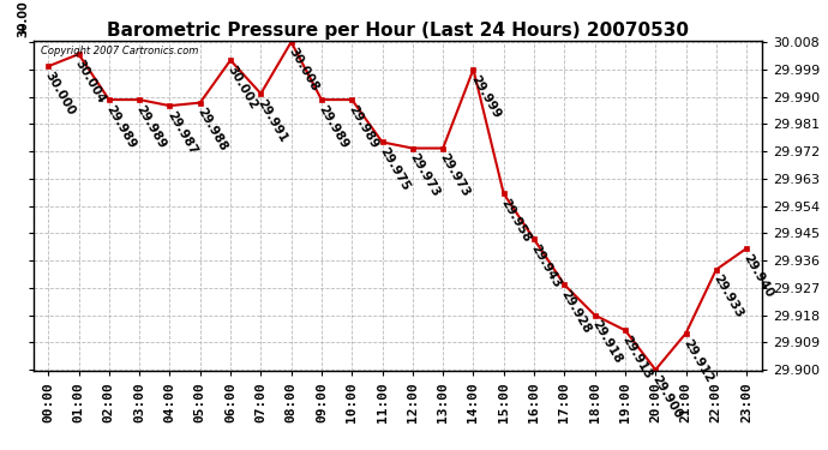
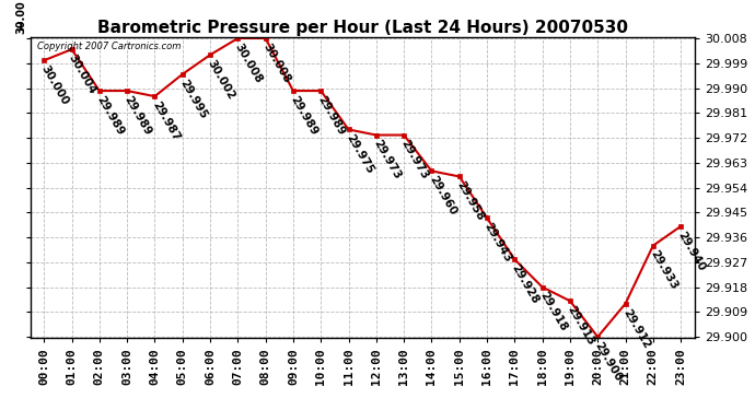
05:00: 29.988 -> 29.995
07:00: 29.991 -> 30.008
14:00: 29.999 -> 29.960
